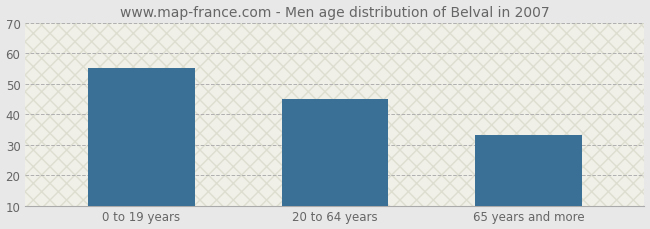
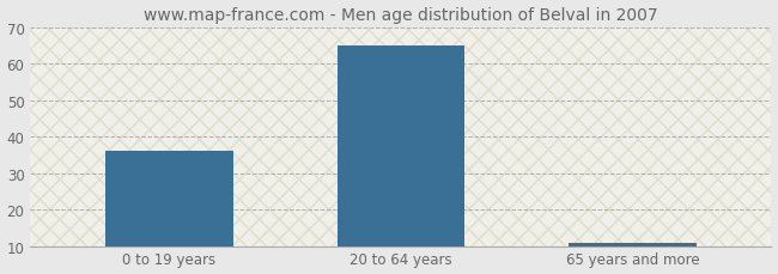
0 to 19 years: 55 -> 36
20 to 64 years: 45 -> 65
65 years and more: 33 -> 11
